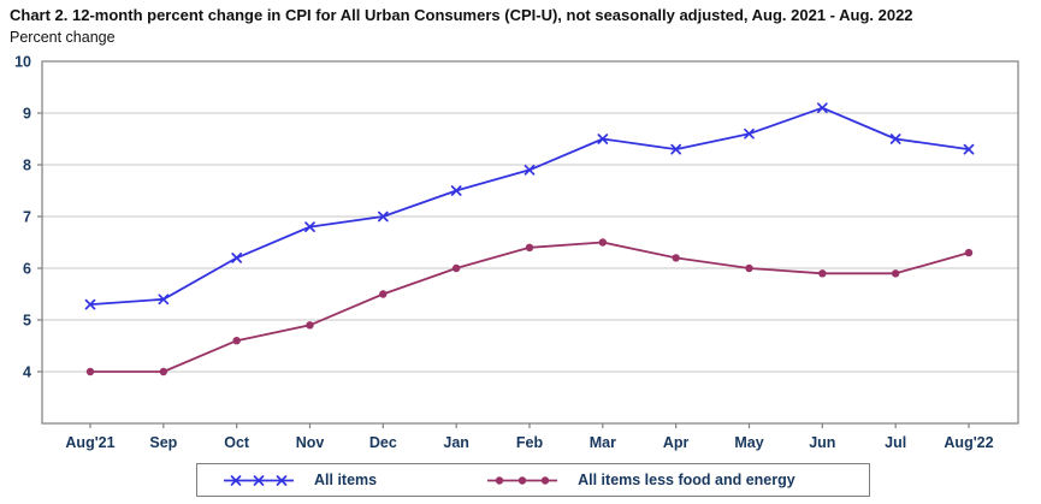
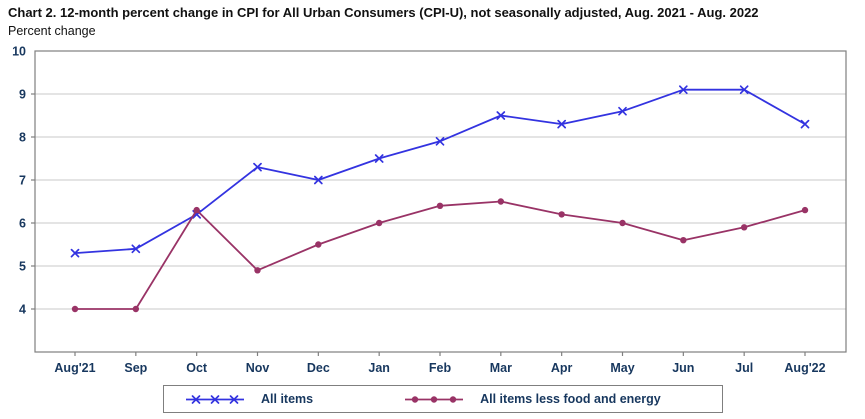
All items less food and energy/Oct: 4.6 -> 6.3
All items/Nov: 6.8 -> 7.3
All items less food and energy/Jun: 5.9 -> 5.6
All items/Jul: 8.5 -> 9.1
